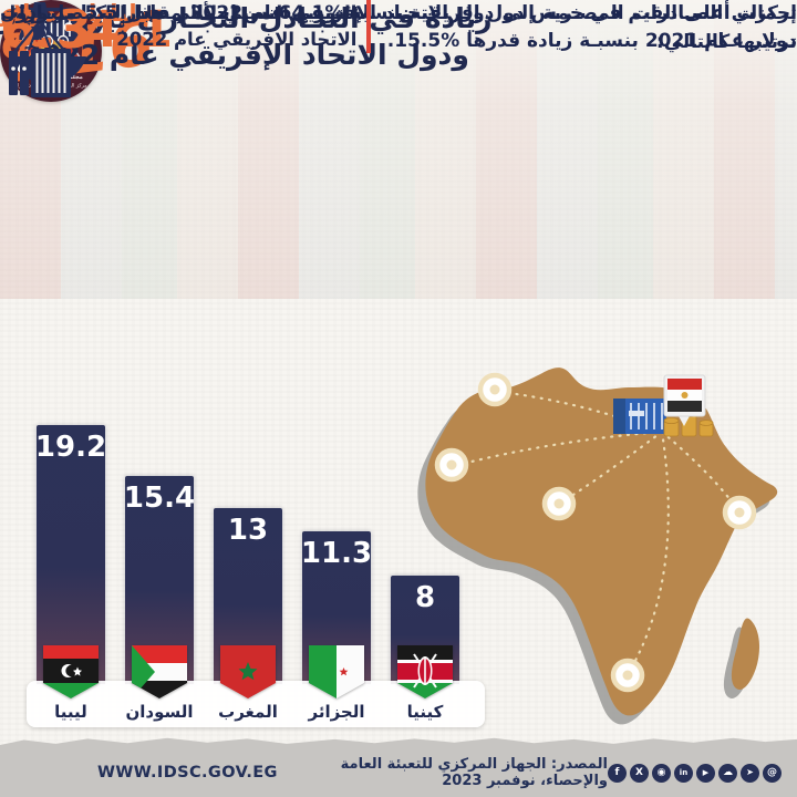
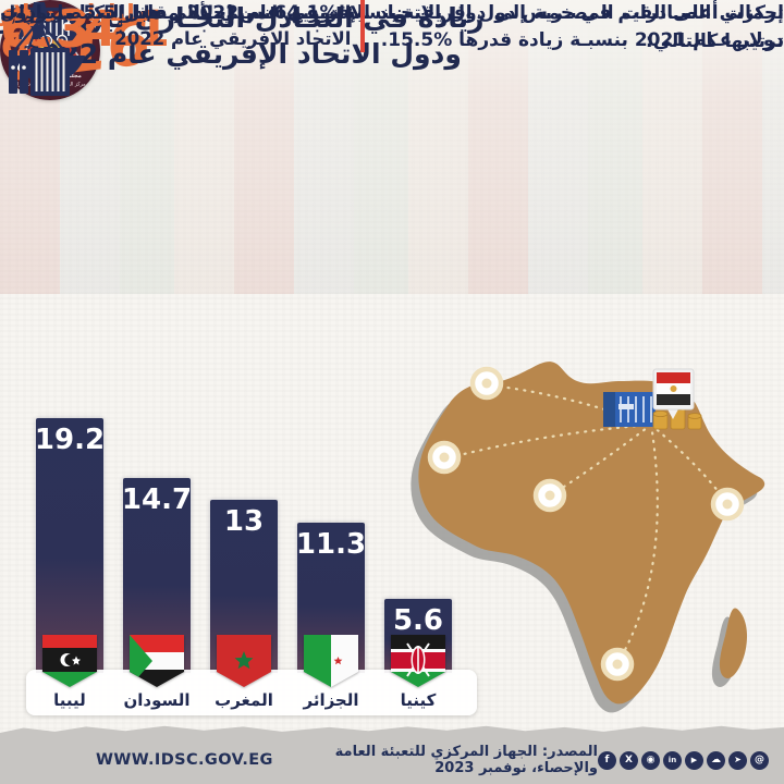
السودان: 15.4 -> 14.7
كينيا: 8 -> 5.6
